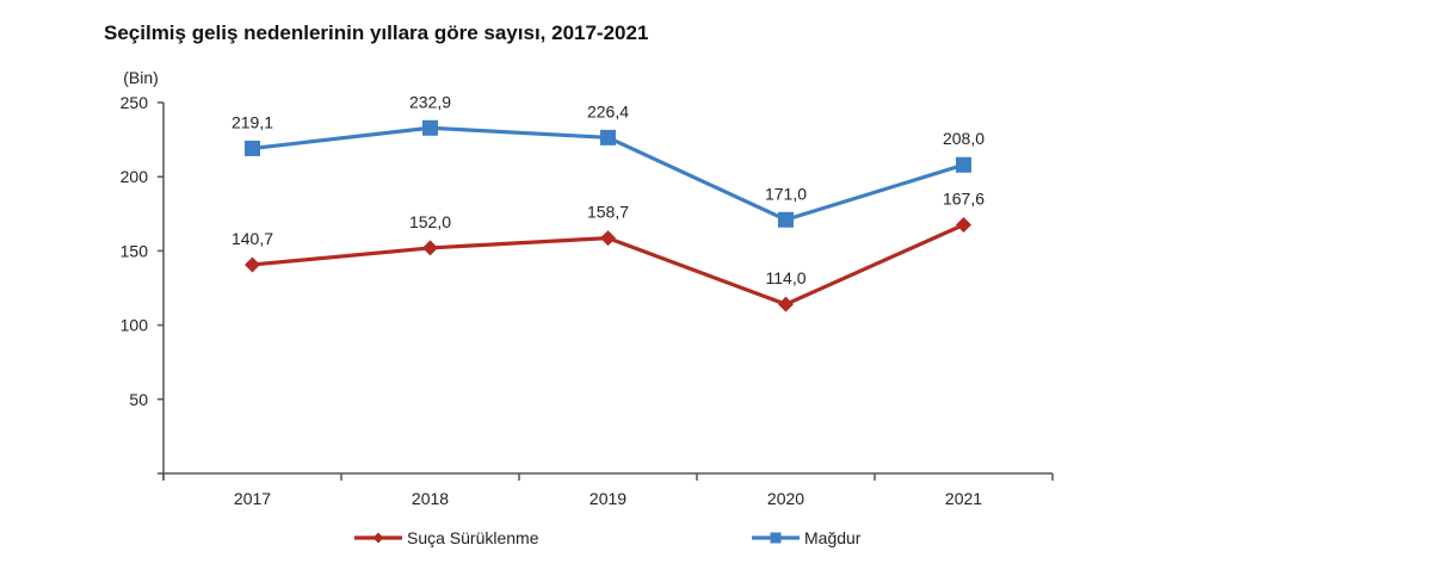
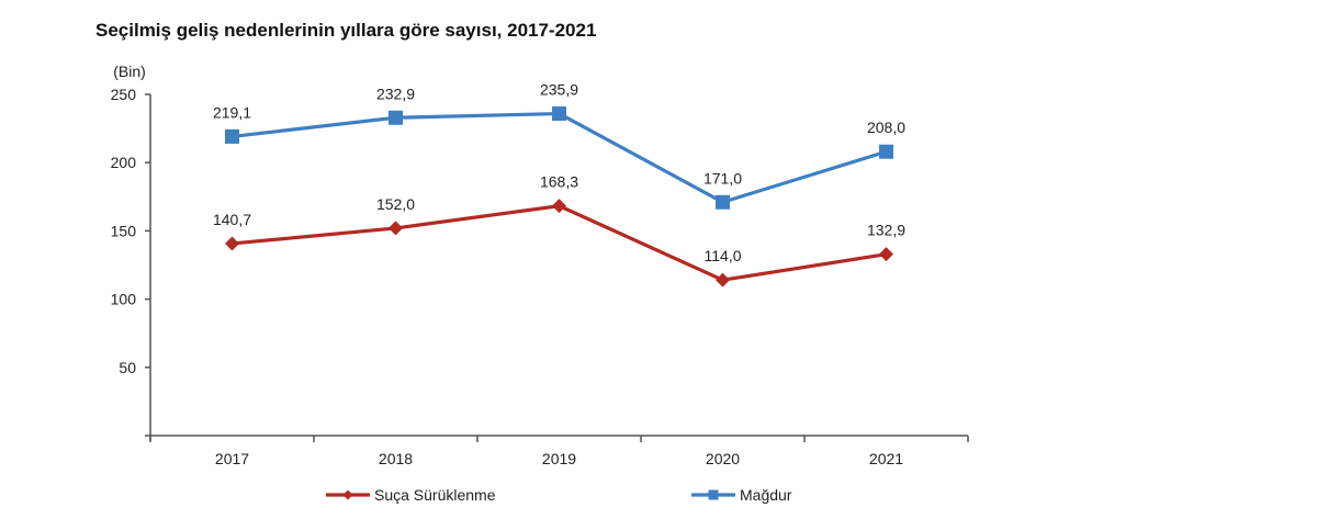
Suça Sürüklenme/2019: 158,7 -> 168,3
Mağdur/2019: 226,4 -> 235,9
Suça Sürüklenme/2021: 167,6 -> 132,9
